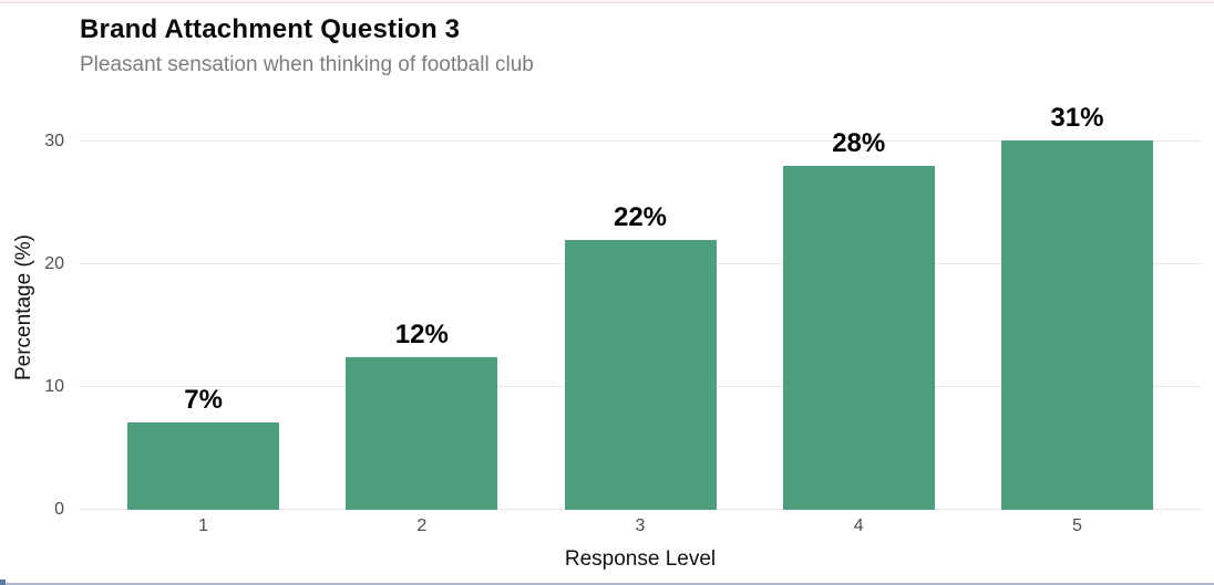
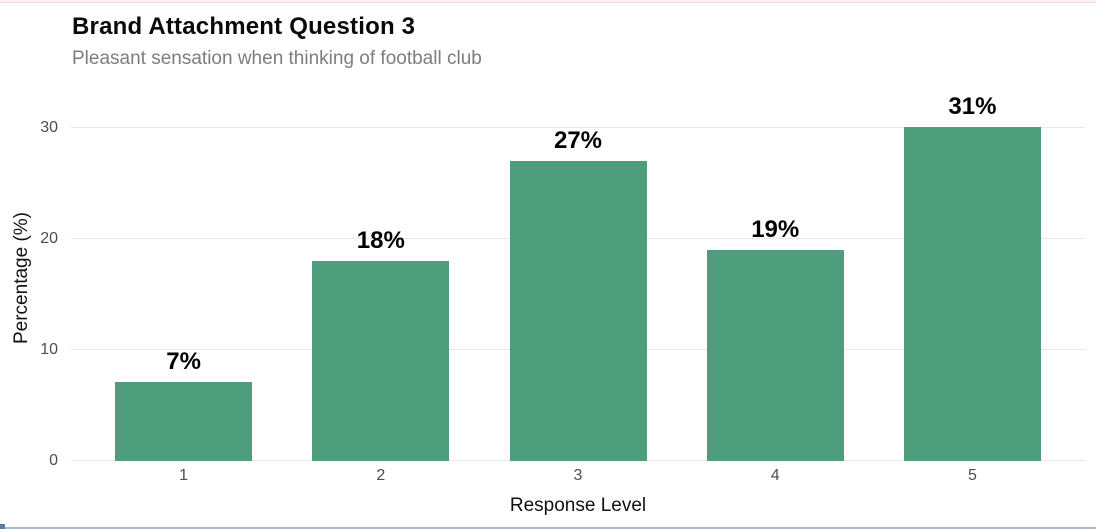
2: 12% -> 18%
3: 22% -> 27%
4: 28% -> 19%
